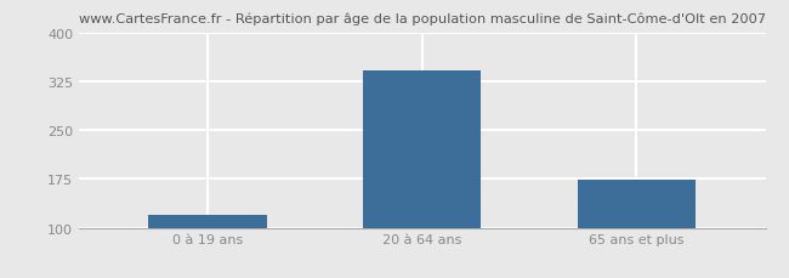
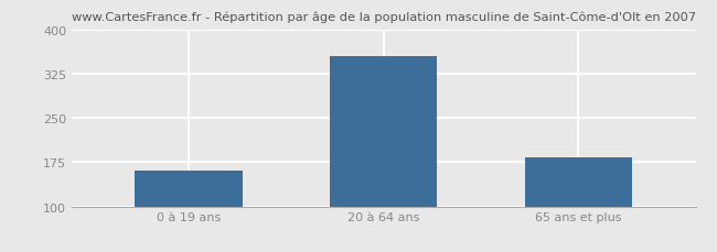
0 à 19 ans: 120 -> 160
20 à 64 ans: 342 -> 354
65 ans et plus: 174 -> 184
